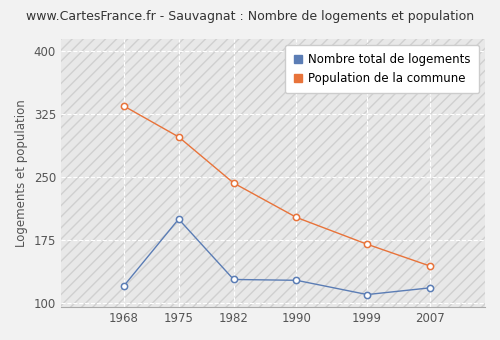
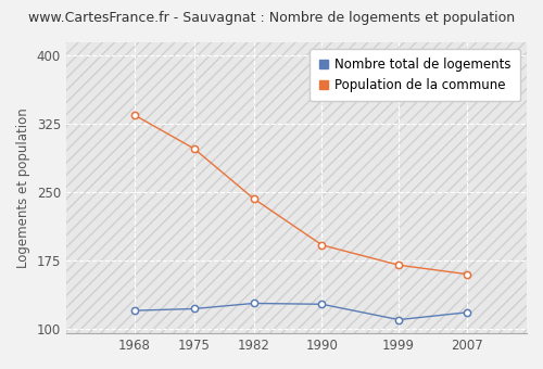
Nombre total de logements/1975: 200 -> 122
Population de la commune/1990: 202 -> 192
Population de la commune/2007: 144 -> 160
